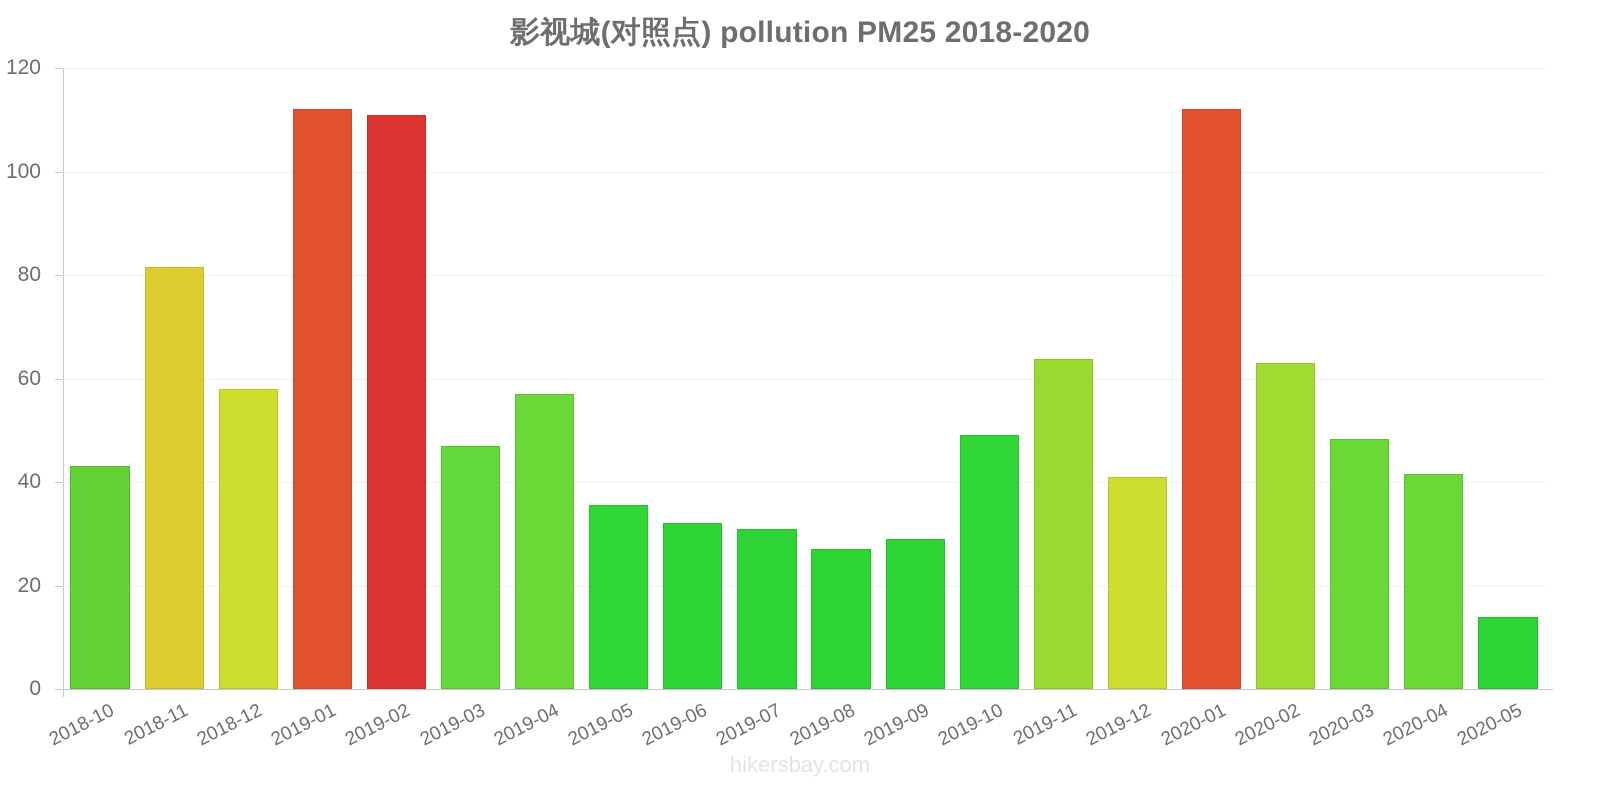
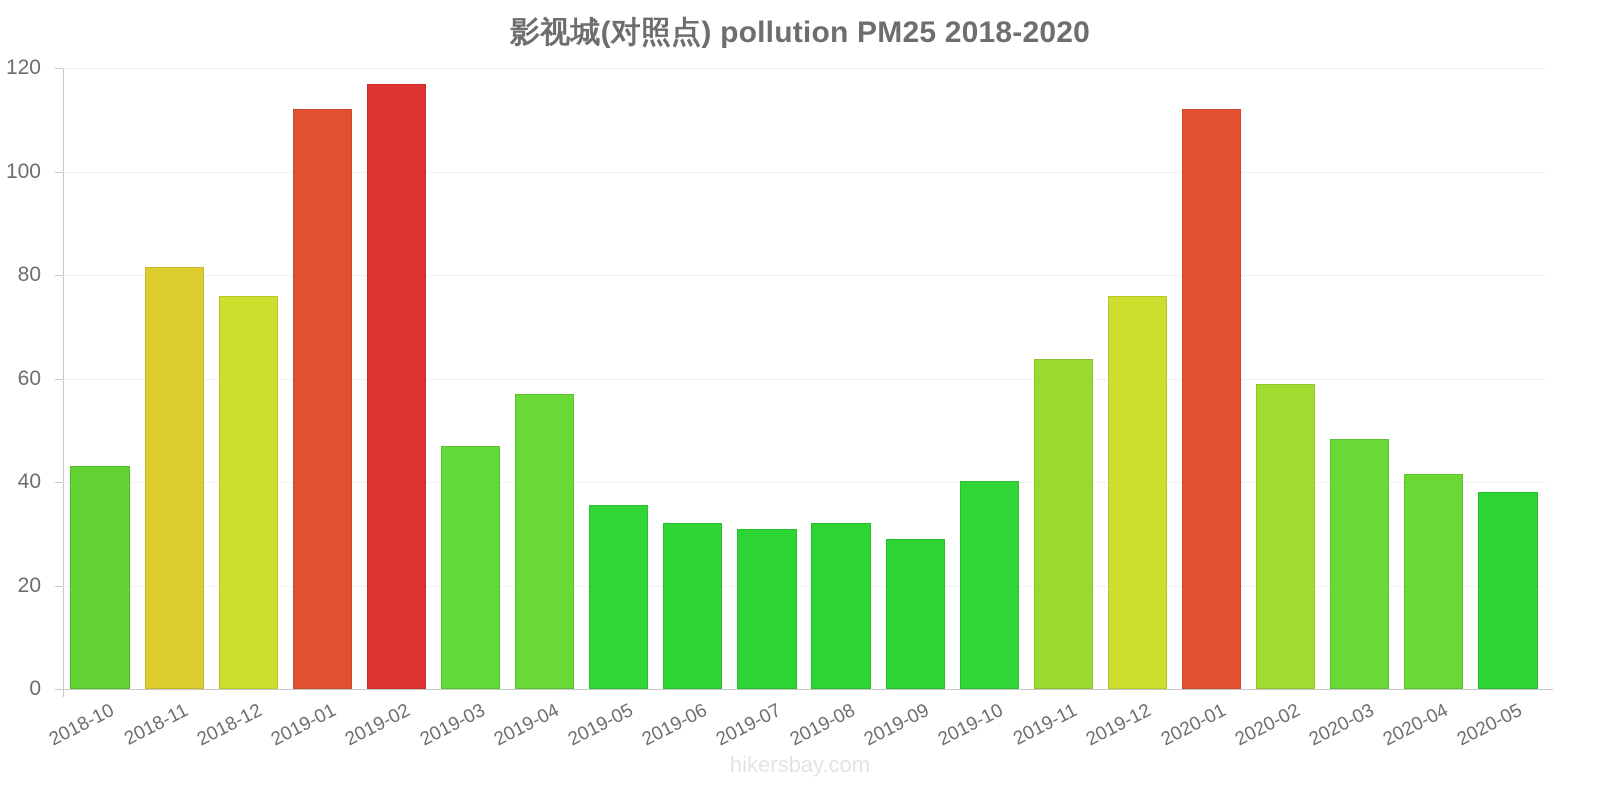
2018-12: 58 -> 76
2019-02: 111 -> 117
2019-08: 27 -> 32
2019-10: 49 -> 40
2019-12: 41 -> 76
2020-02: 63 -> 59
2020-05: 14 -> 38
